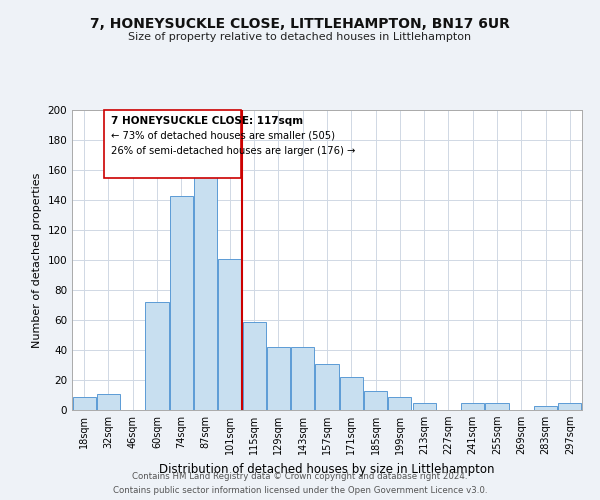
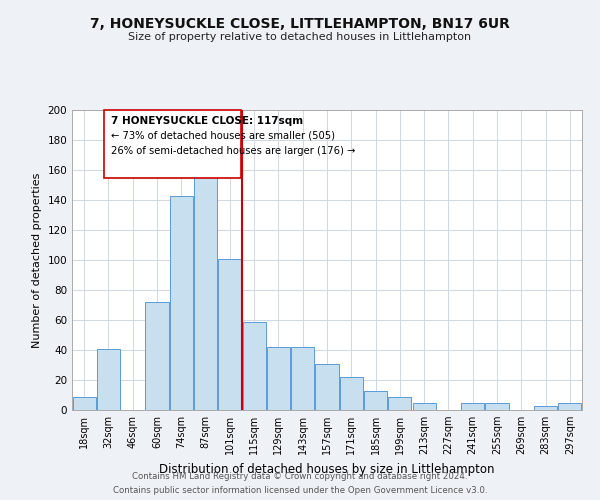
32sqm: 11 -> 41
